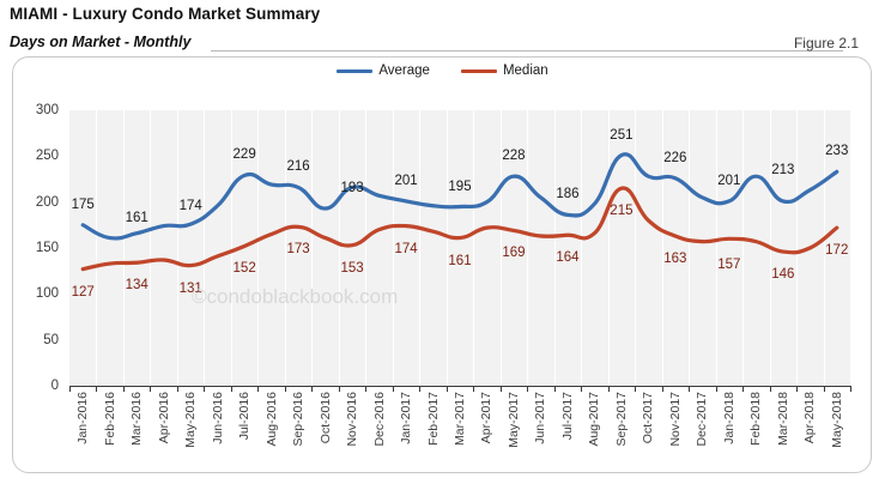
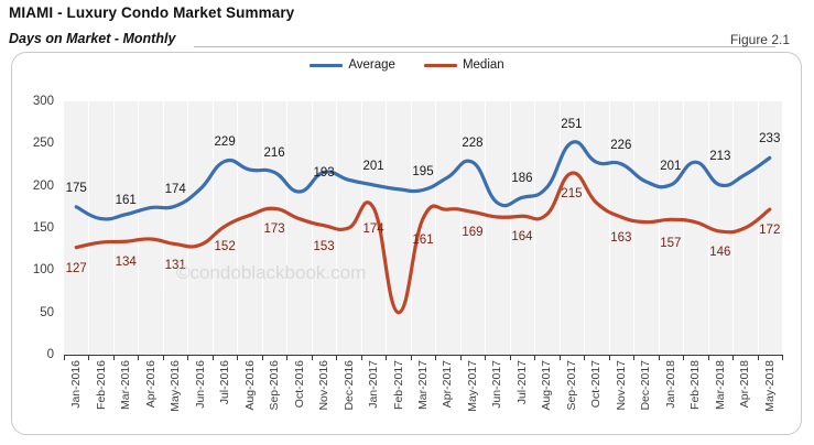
Median/Jun-2016: 140 -> 130
Median/Dec-2016: 170 -> 150
Median/Feb-2017: 170 -> 50
Average/Apr-2017: 200 -> 210
Average/Jun-2017: 200 -> 180
